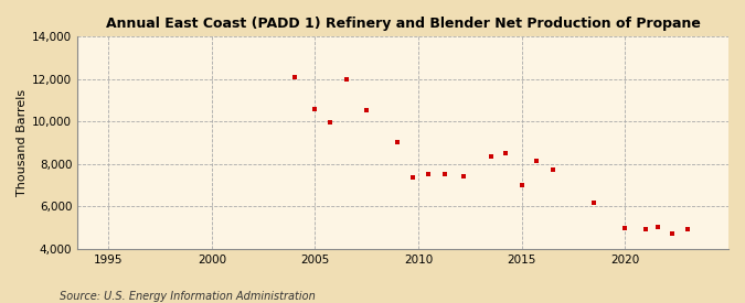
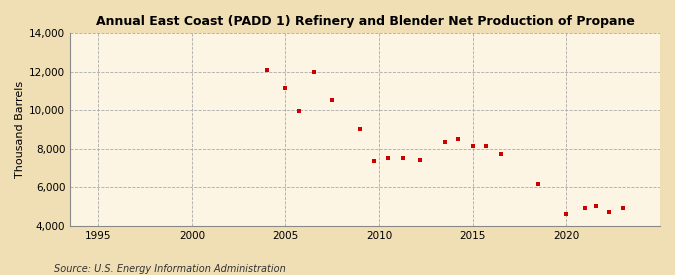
2005: 10,600 -> 11,200
2015: 7,000 -> 8,200
2020: 5,000 -> 4,600
